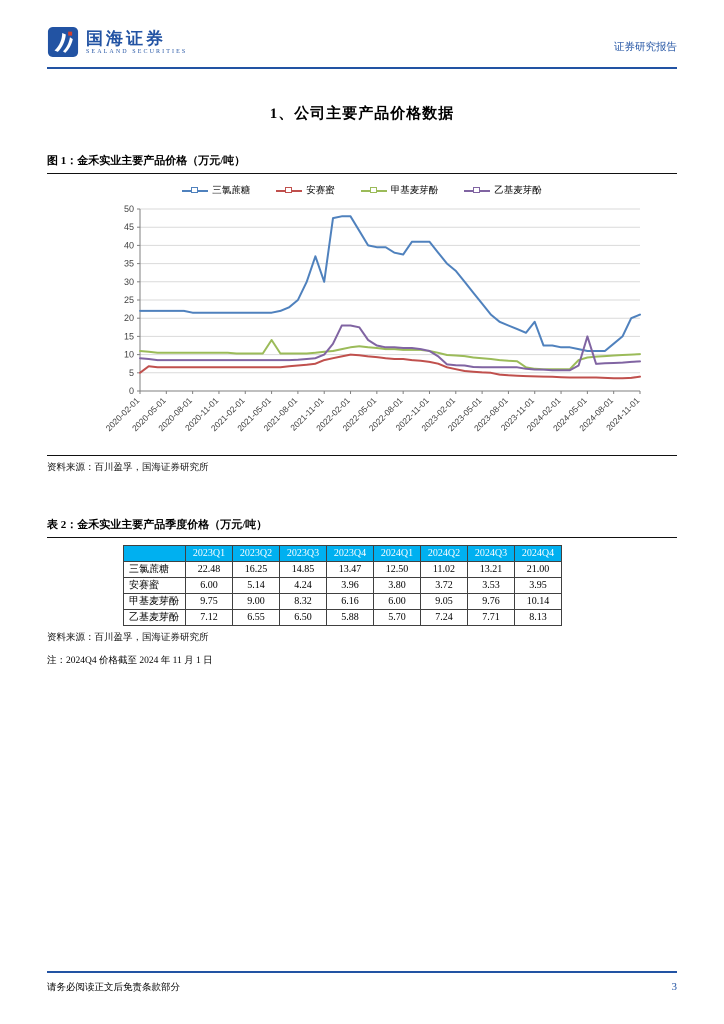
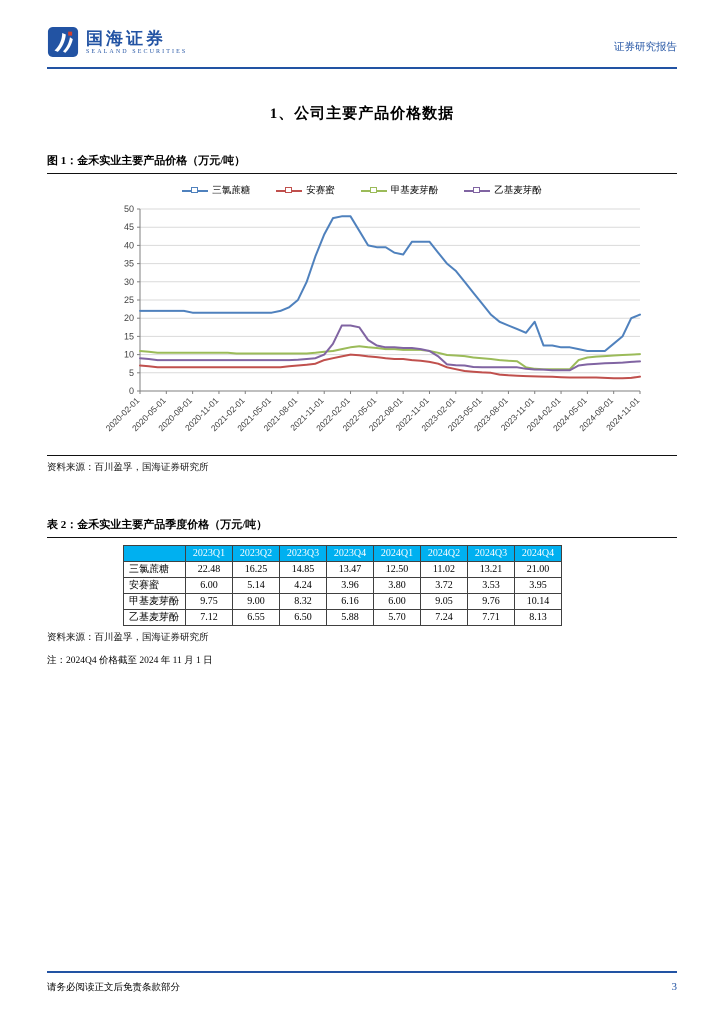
安赛蜜/2020-02-01: 5 -> 7
甲基麦芽酚/2021-05-01: 14 -> 10
三氯蔗糖/2021-11-01: 30 -> 43
乙基麦芽酚/2024-05-01: 15 -> 7
